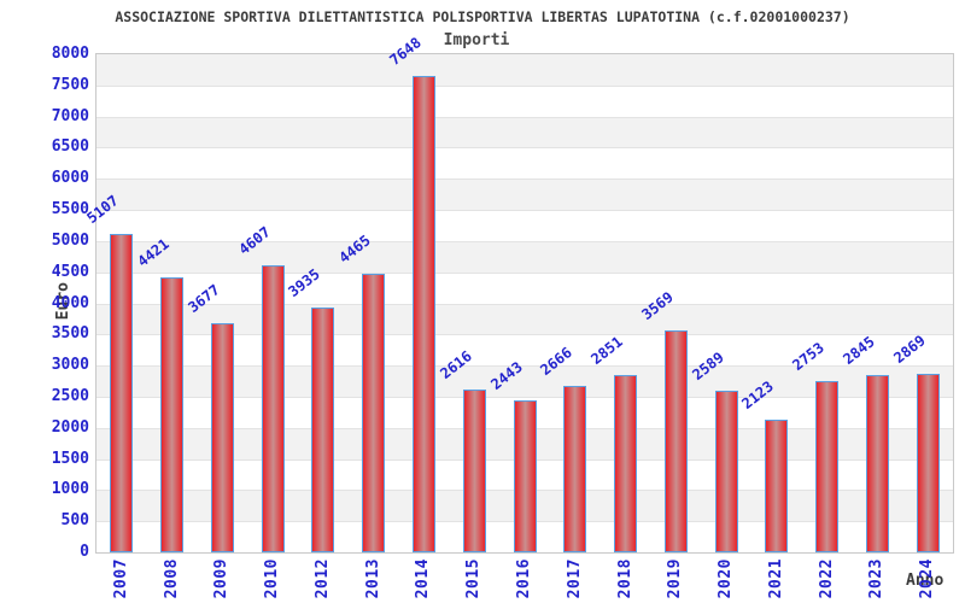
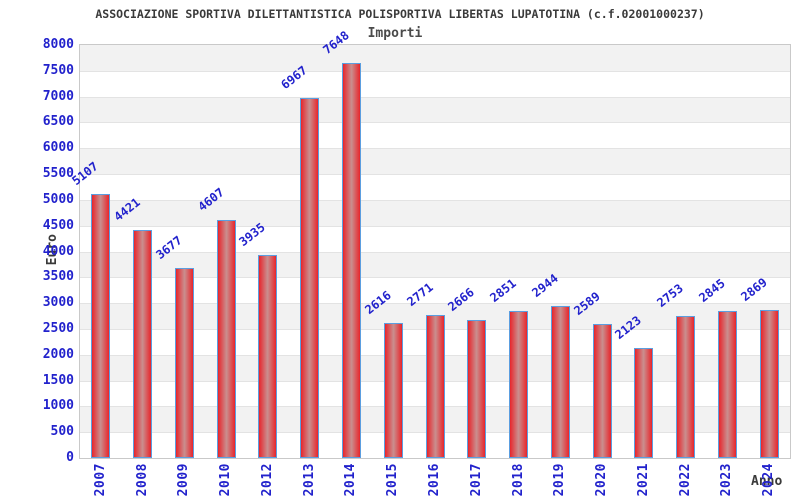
2013: 4465 -> 6967
2016: 2443 -> 2771
2019: 3569 -> 2944
